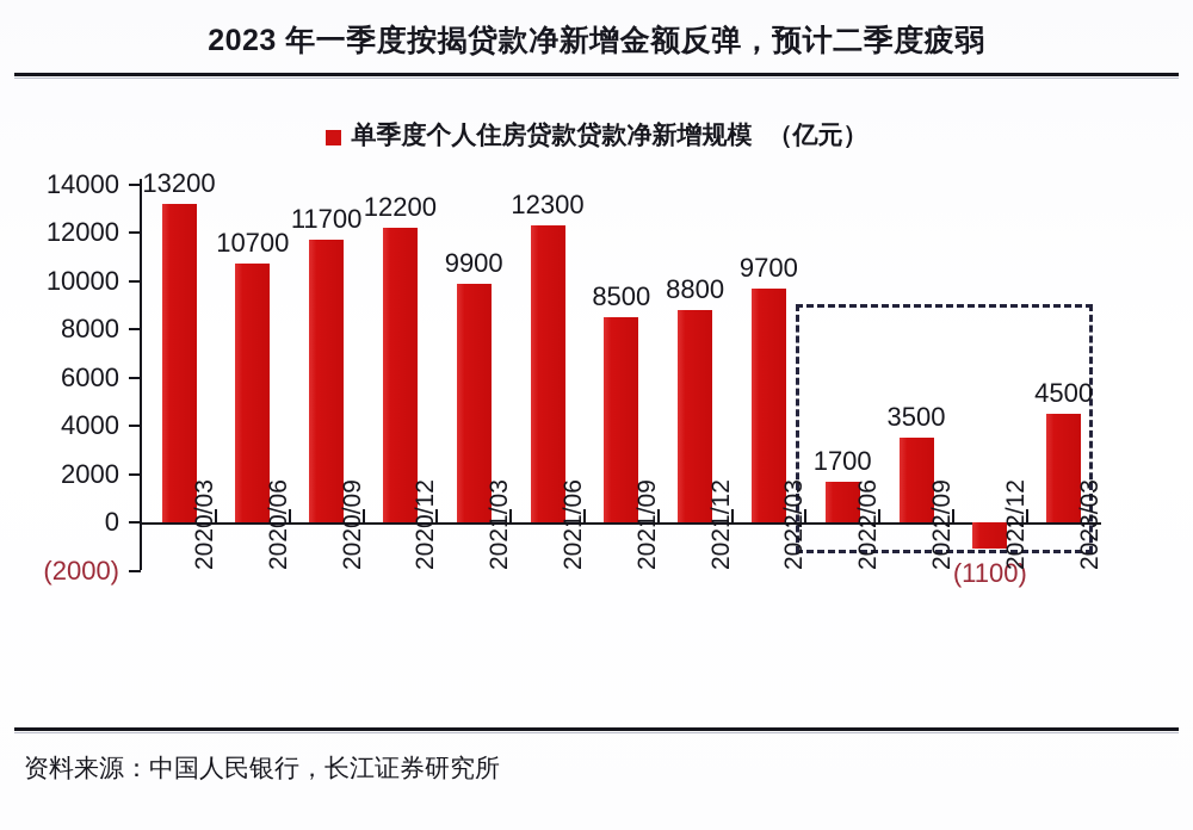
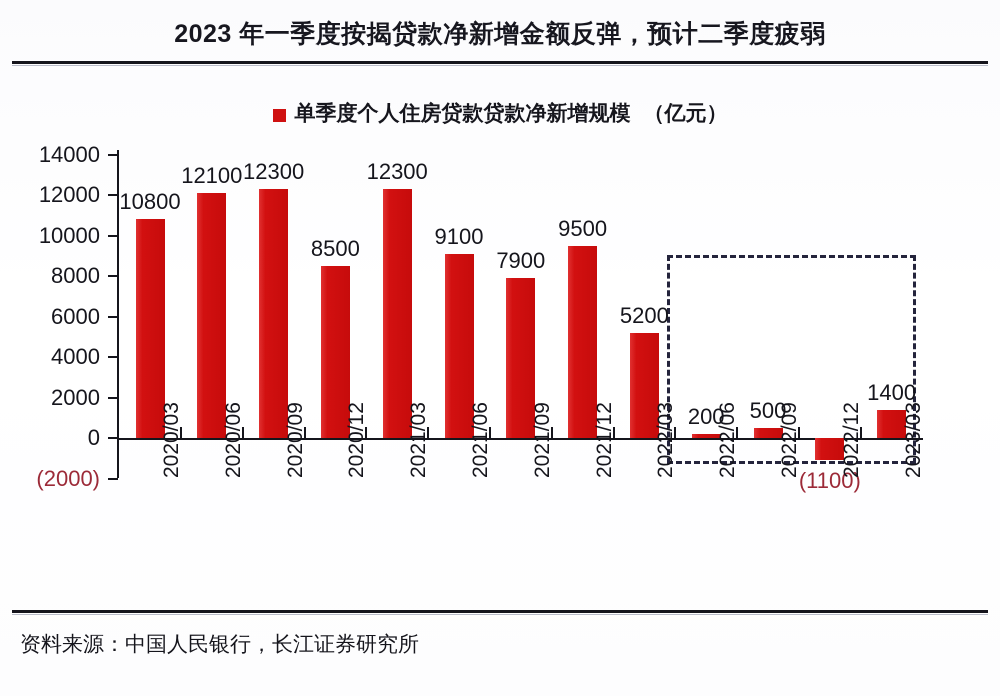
2020/03: 13200 -> 10800
2020/06: 10700 -> 12100
2020/09: 11700 -> 12300
2020/12: 12200 -> 8500
2021/03: 9900 -> 12300
2021/06: 12300 -> 9100
2021/09: 8500 -> 7900
2021/12: 8800 -> 9500
2022/03: 9700 -> 5200
2022/06: 1700 -> 200
2022/09: 3500 -> 500
2023/03: 4500 -> 1400
